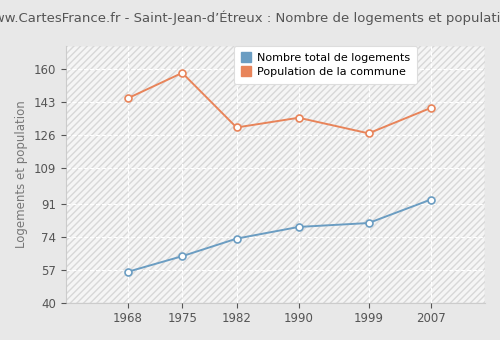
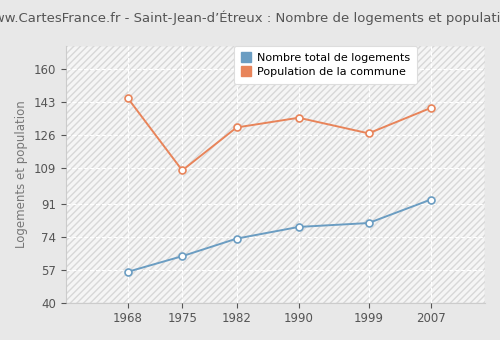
Population de la commune/1975: 158 -> 108
